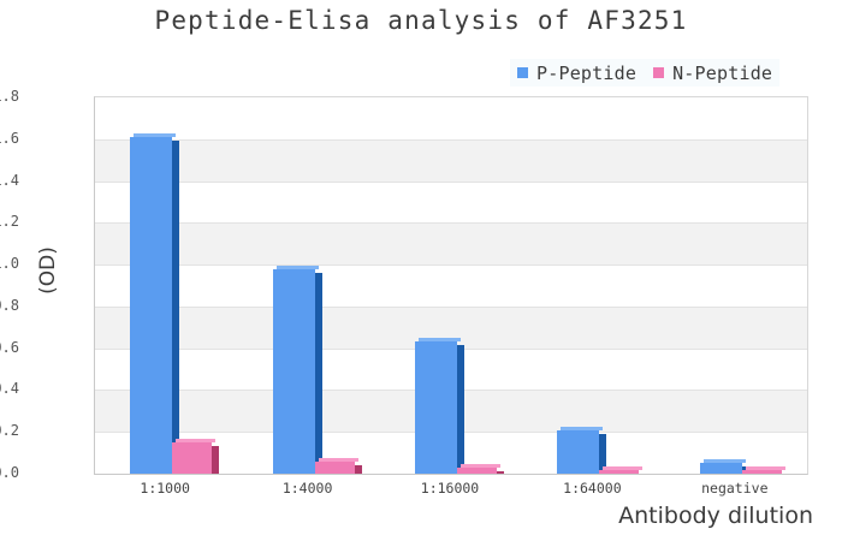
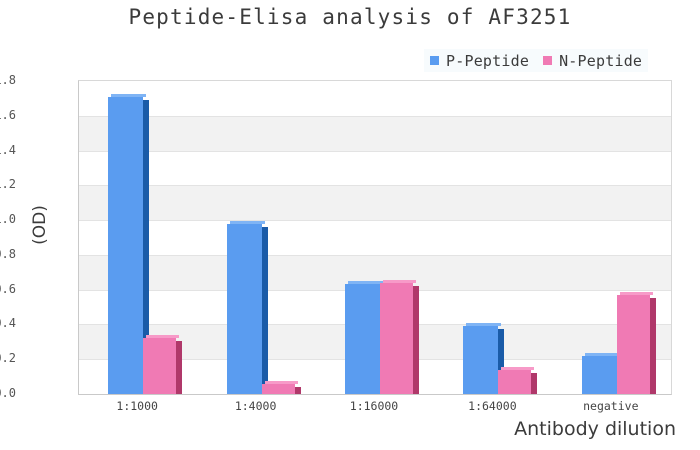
P-Peptide/1:1000: 1.61 -> 1.71
N-Peptide/1:1000: 0.15 -> 0.32
N-Peptide/1:16000: 0.03 -> 0.64
P-Peptide/1:64000: 0.20 -> 0.39
N-Peptide/1:64000: 0.02 -> 0.14
P-Peptide/negative: 0.05 -> 0.22
N-Peptide/negative: 0.02 -> 0.57
